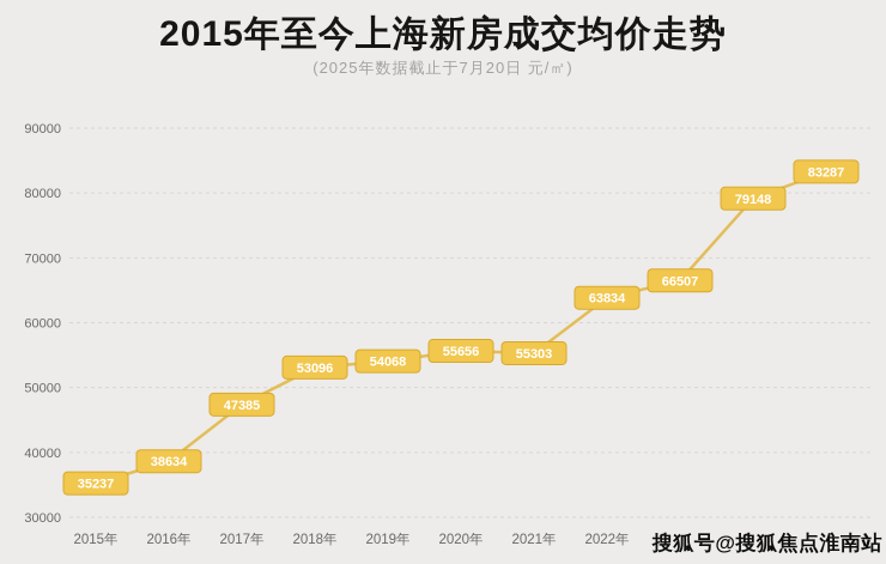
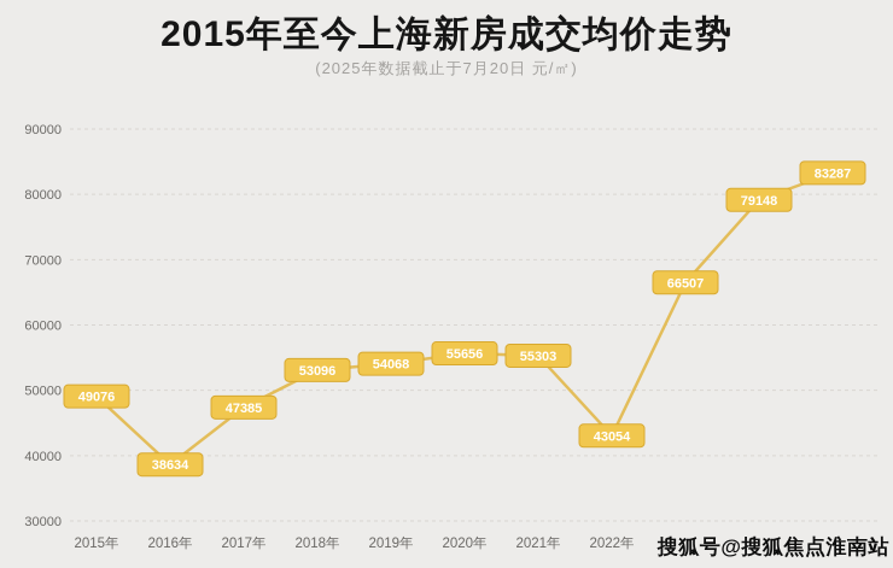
2015年: 35237 -> 49076
2022年: 63834 -> 43054
